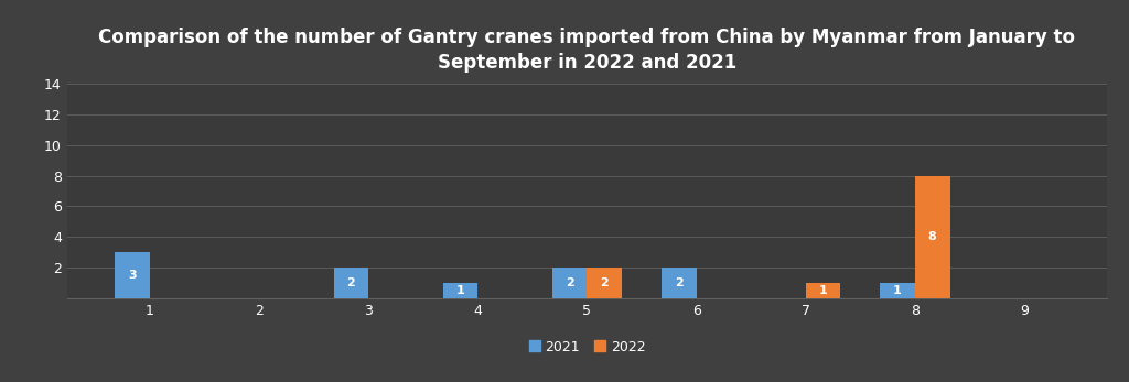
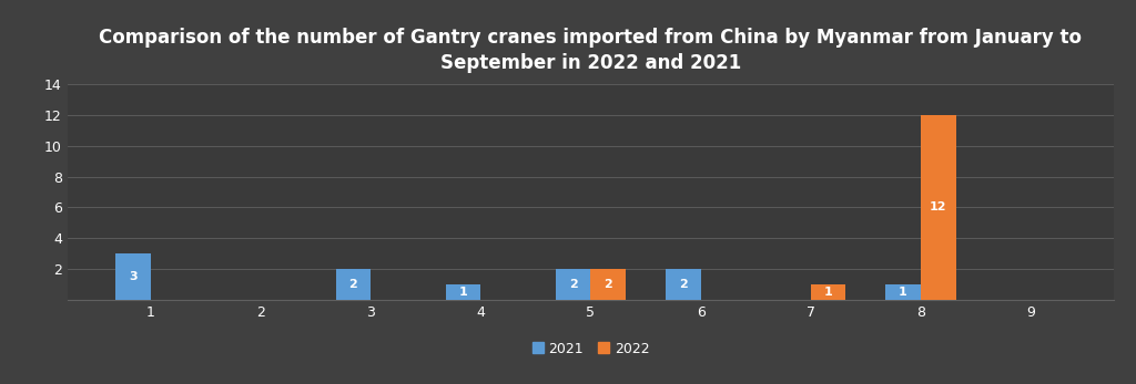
2022/8: 8 -> 12
